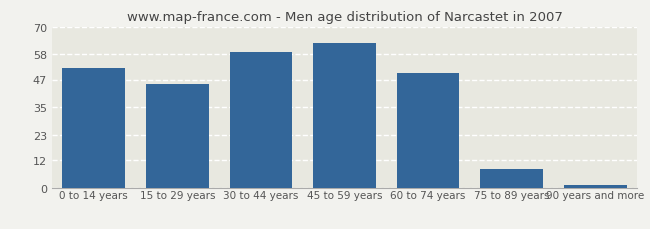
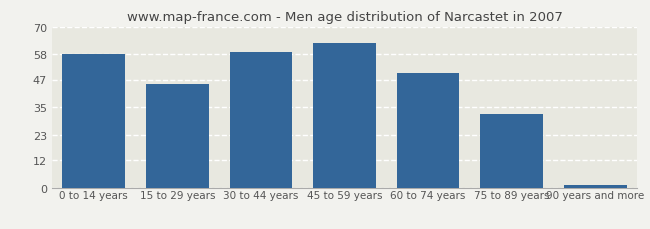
0 to 14 years: 52 -> 58
75 to 89 years: 8 -> 32
